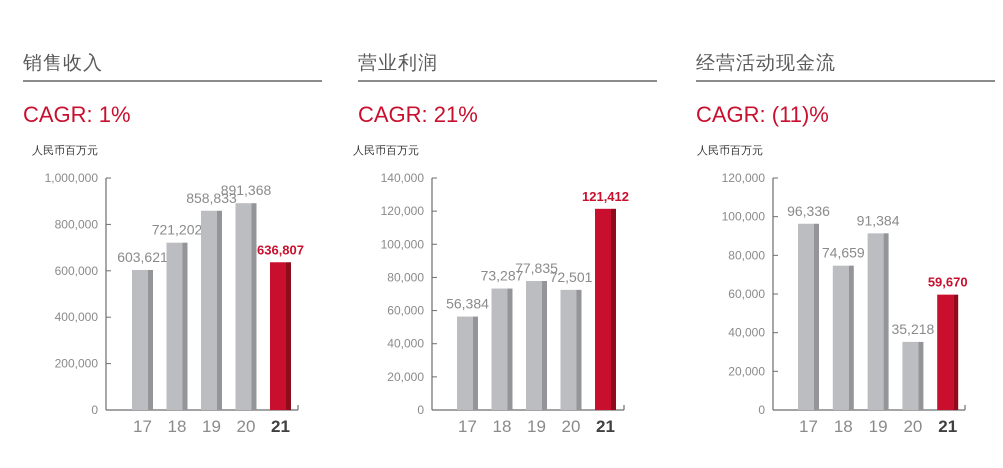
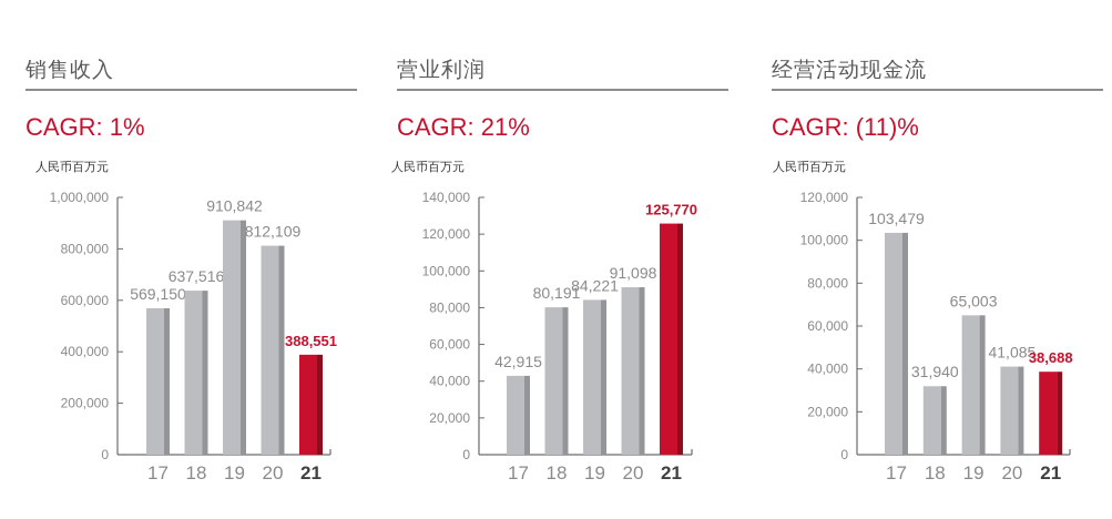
销售收入/17: 603,621 -> 569,150
销售收入/18: 721,202 -> 637,516
销售收入/19: 858,833 -> 910,842
销售收入/20: 891,368 -> 812,109
销售收入/21: 636,807 -> 388,551
营业利润/17: 56,384 -> 42,915
营业利润/18: 73,287 -> 80,191
营业利润/19: 77,835 -> 84,221
营业利润/20: 72,501 -> 91,098
营业利润/21: 121,412 -> 125,770
经营活动现金流/17: 96,336 -> 103,479
经营活动现金流/18: 74,659 -> 31,940
经营活动现金流/19: 91,384 -> 65,003
经营活动现金流/20: 35,218 -> 41,085
经营活动现金流/21: 59,670 -> 38,688
